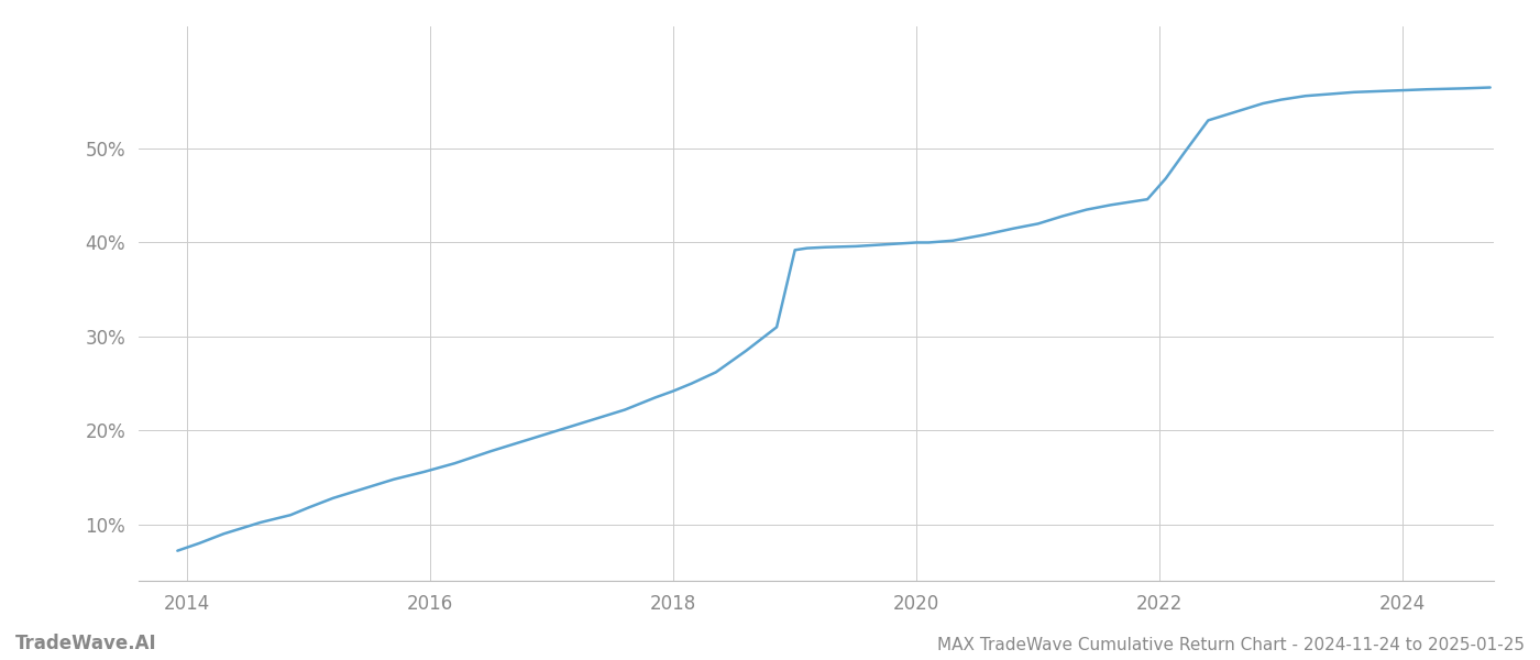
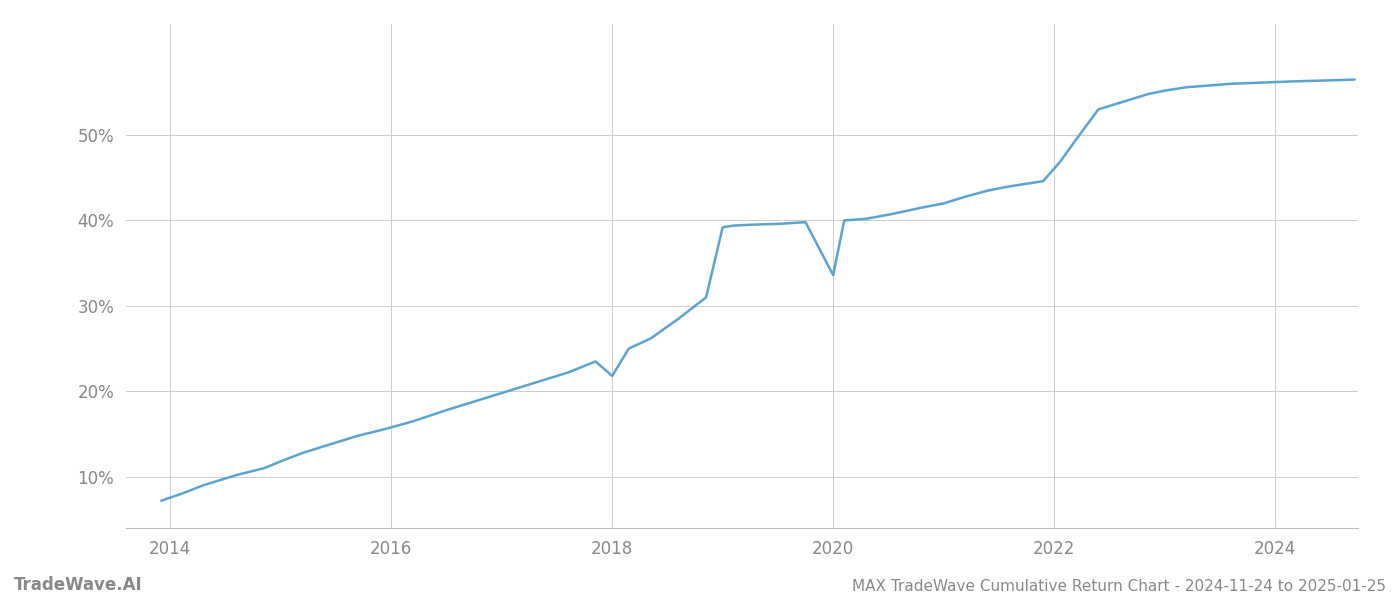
2018: 24.2% -> 21.8%
2020: 40.0% -> 33.6%
